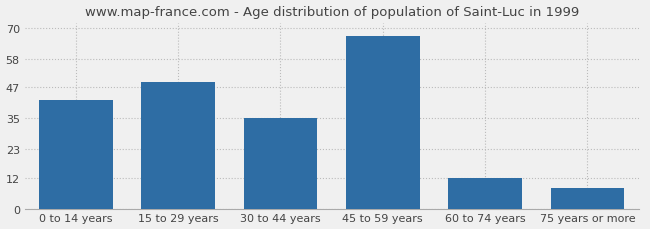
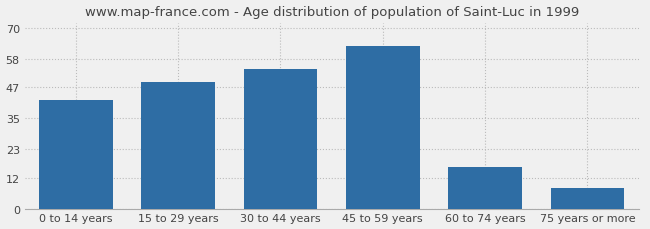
30 to 44 years: 35 -> 54
45 to 59 years: 67 -> 63
60 to 74 years: 12 -> 16
